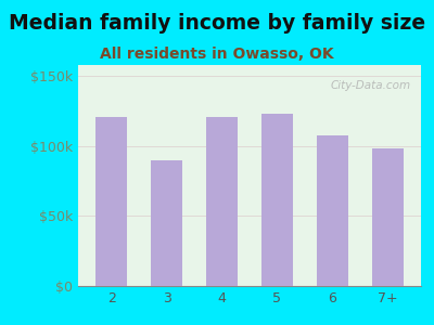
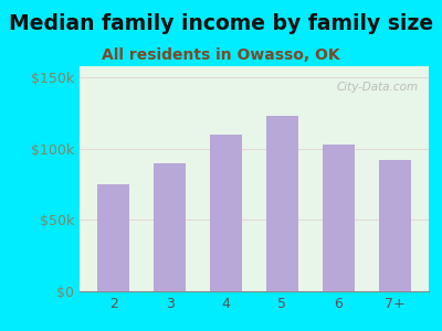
2: $121k -> $75k
4: $121k -> $110k
6: $108k -> $103k
7+: $98k -> $92k
